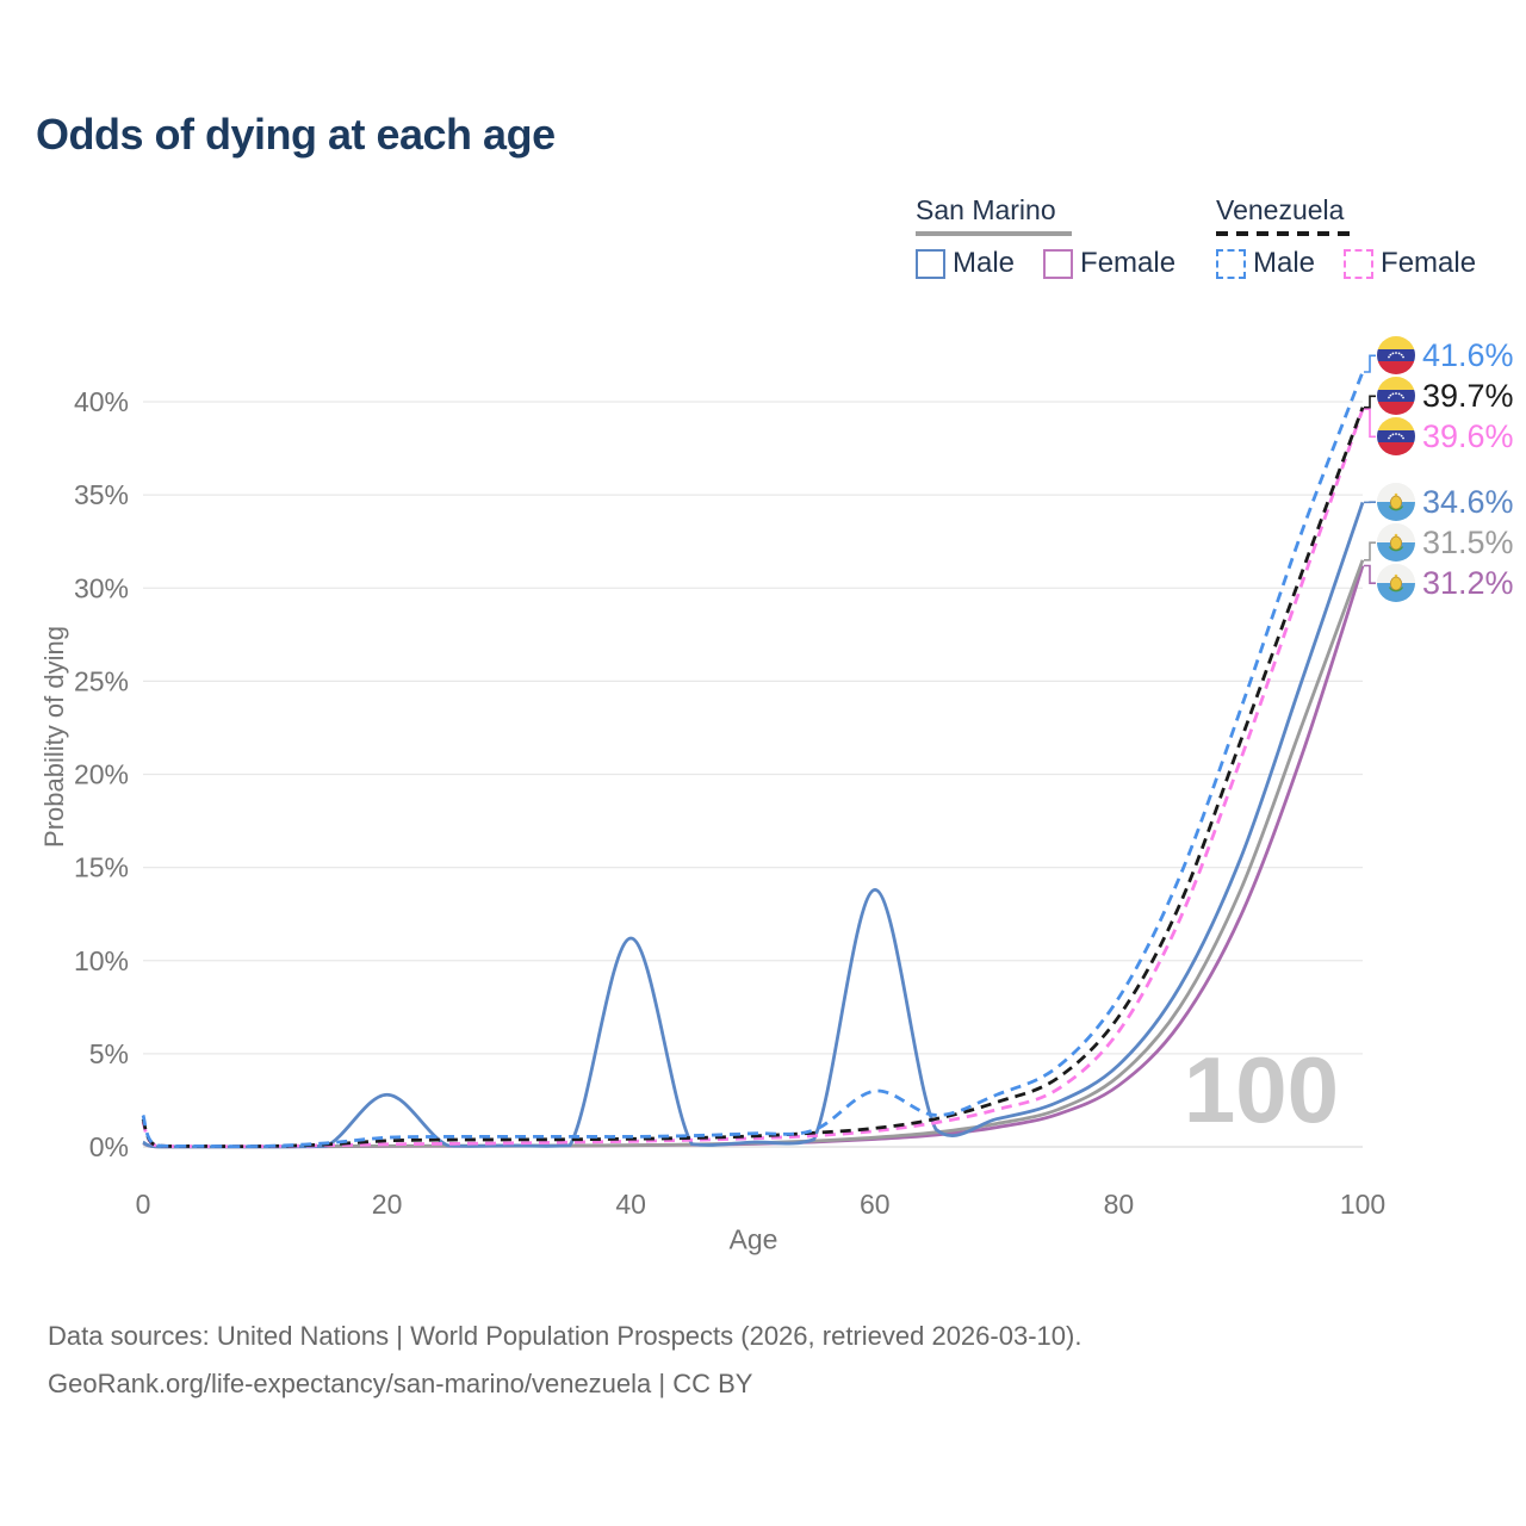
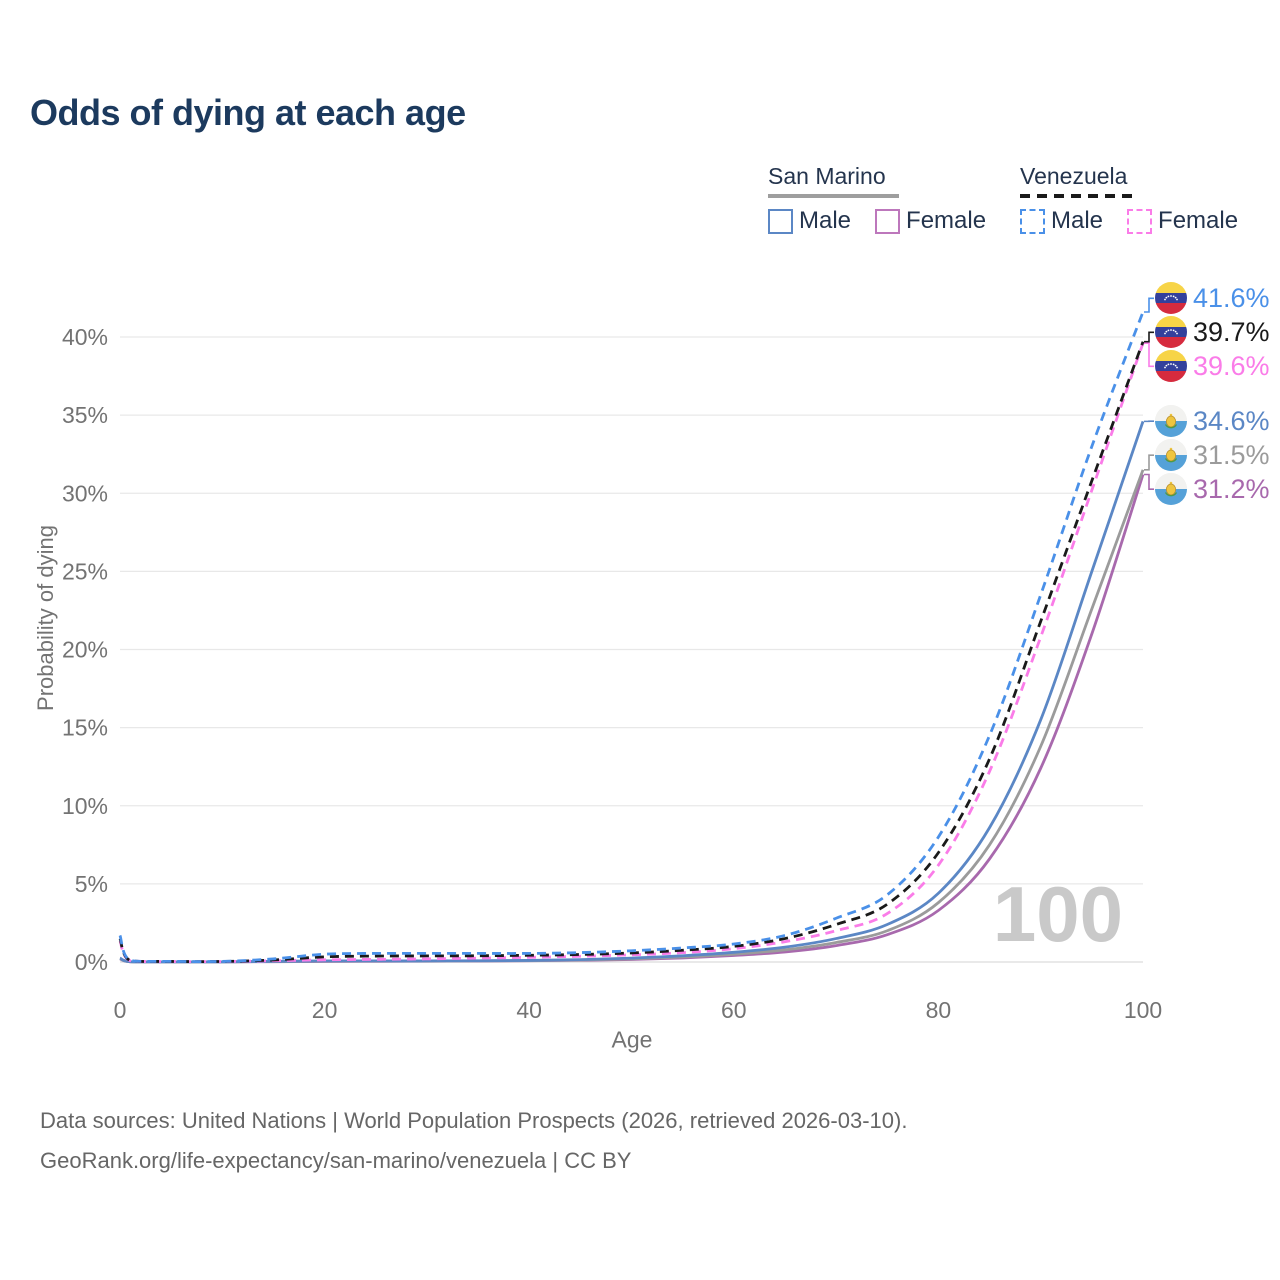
San Marino Male/20: 2.8% -> 0.1%
San Marino Male/40: 11.2% -> 0.1%
Venezuela Male/60: 3.0% -> 1.1%
San Marino Male/60: 13.8% -> 0.6%
